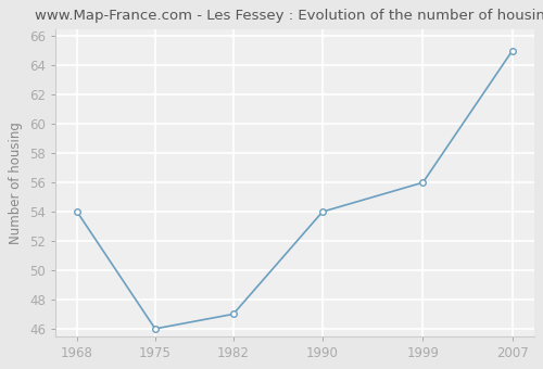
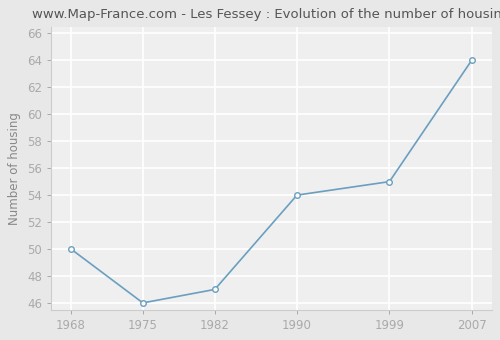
1968: 54 -> 50
1999: 56 -> 55
2007: 65 -> 64
